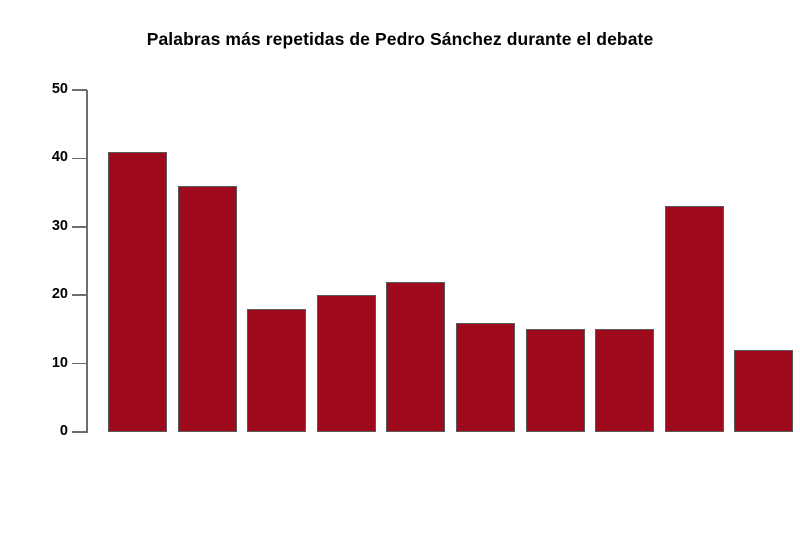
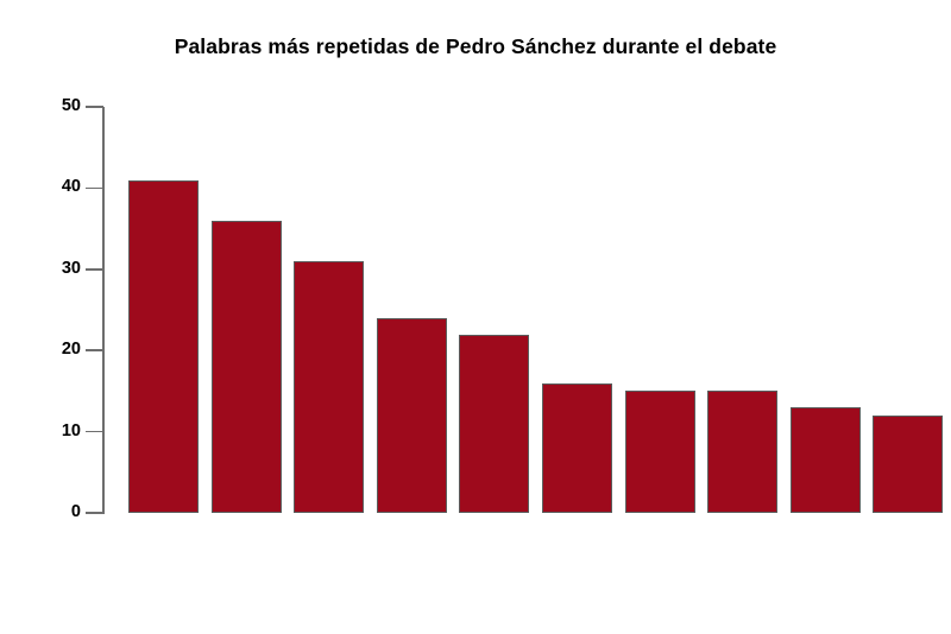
españa: 18 -> 31
popular: 20 -> 24
socialista: 33 -> 13
